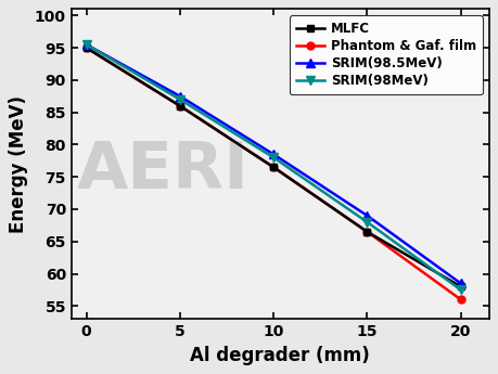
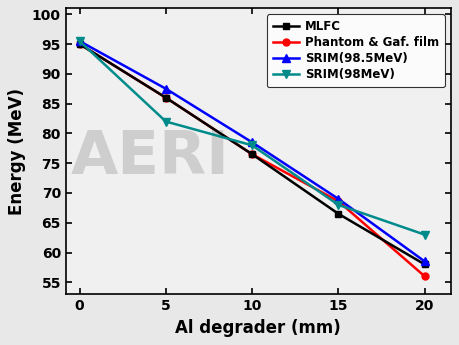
SRIM(98MeV)/5: 87.0 -> 82.0
Phantom & Gaf. film/15: 66.5 -> 68.6
SRIM(98MeV)/20: 57.5 -> 63.0
